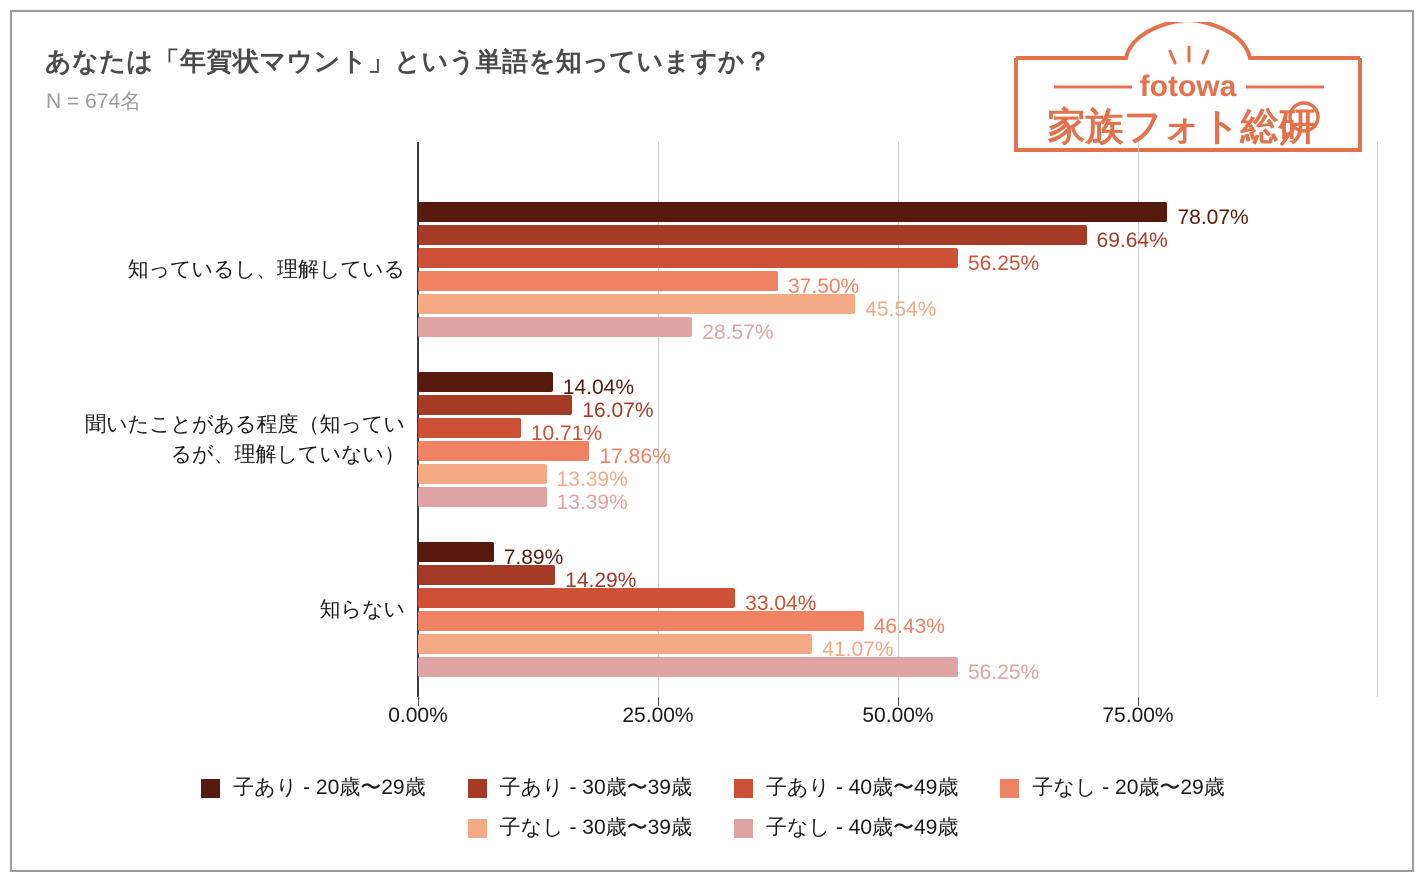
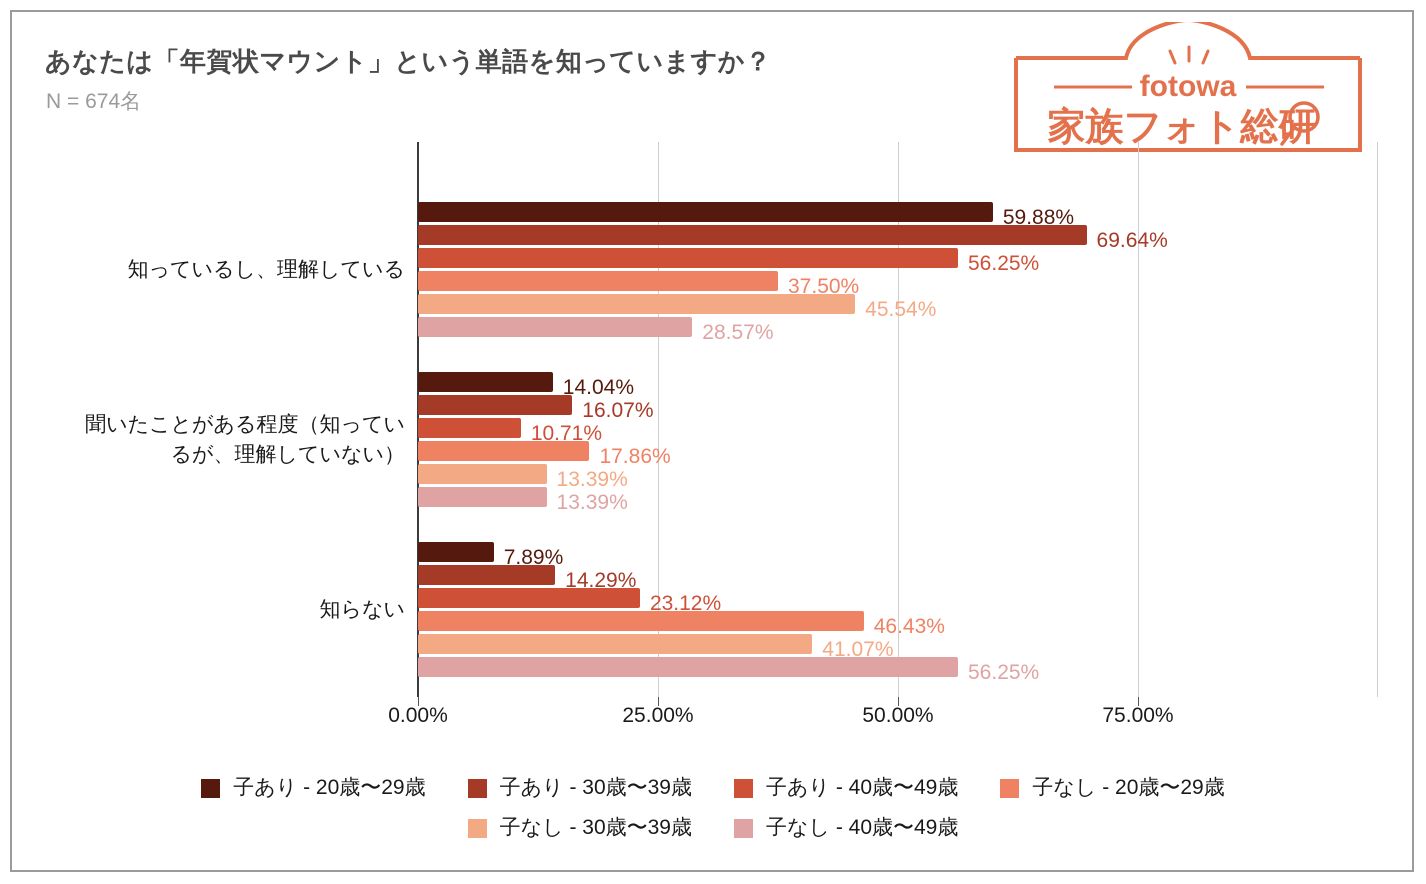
子あり - 20歳〜29歳/知っているし、理解している: 78.07% -> 59.88%
子あり - 40歳〜49歳/知らない: 33.04% -> 23.12%
